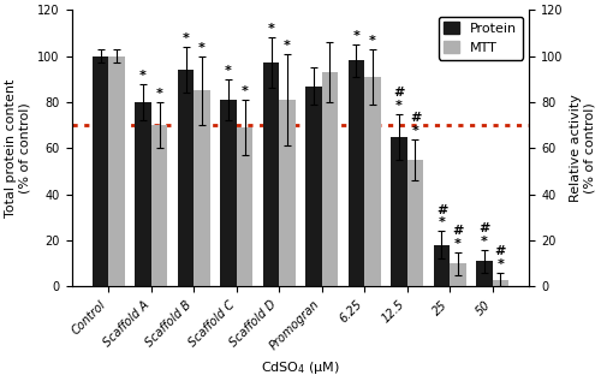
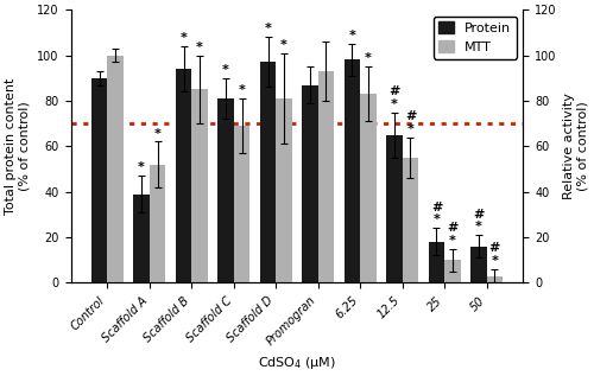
Protein/Control: 100 -> 90
Protein/Scaffold A: 80 -> 39
MTT/Scaffold A: 70 -> 52
MTT/6.25: 91 -> 83
Protein/50: 11 -> 16
